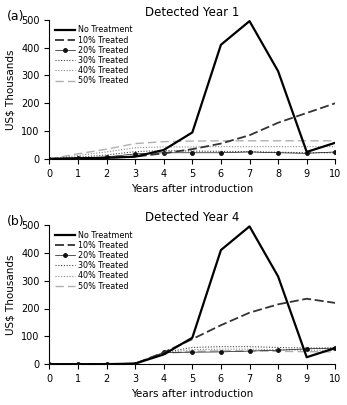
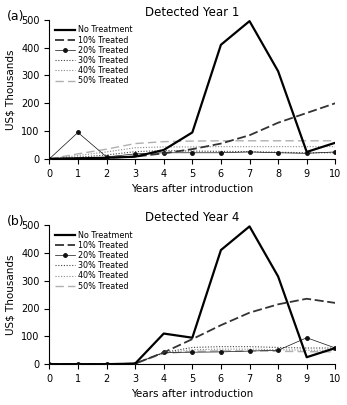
Detected Year 1/20% Treated/1: 3 -> 95
Detected Year 4/No Treatment/4: 35 -> 110
Detected Year 4/20% Treated/9: 55 -> 95
